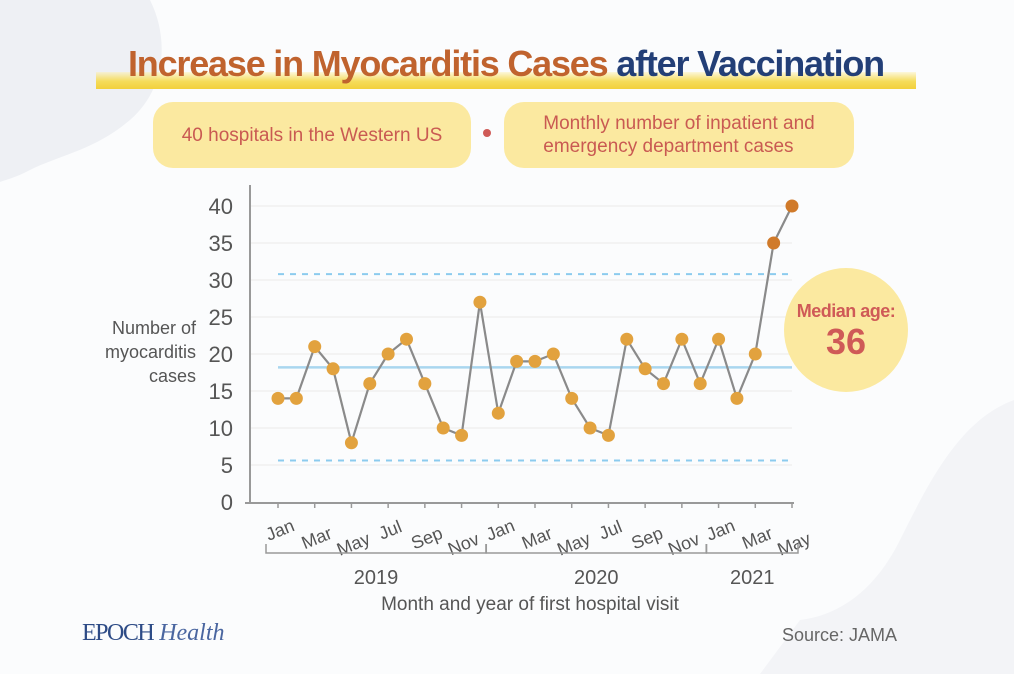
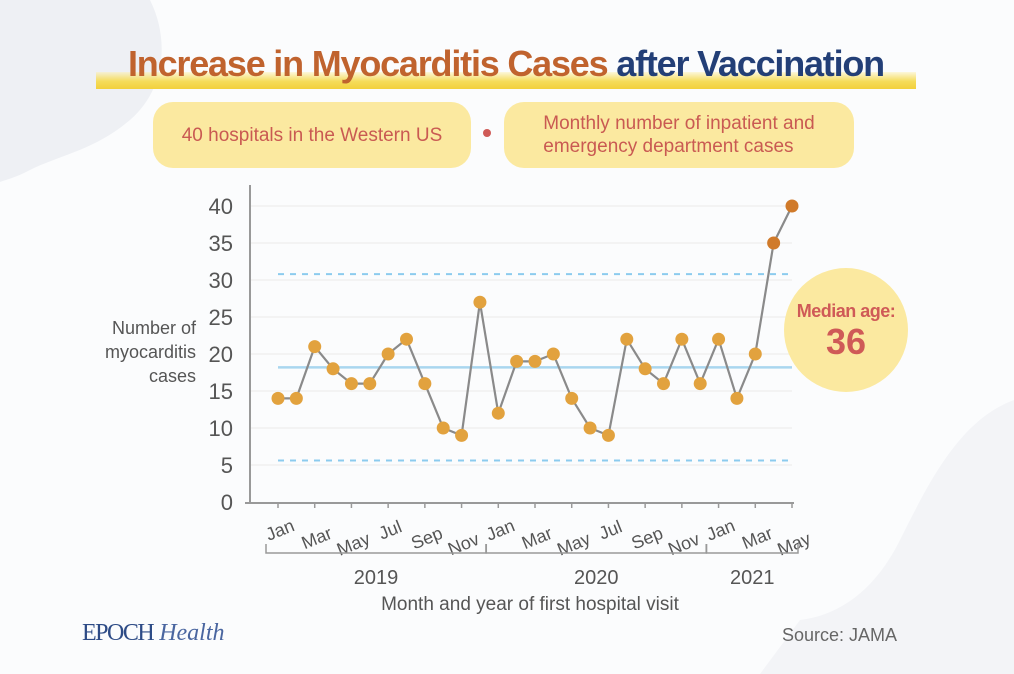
May 2019: 8 -> 16
